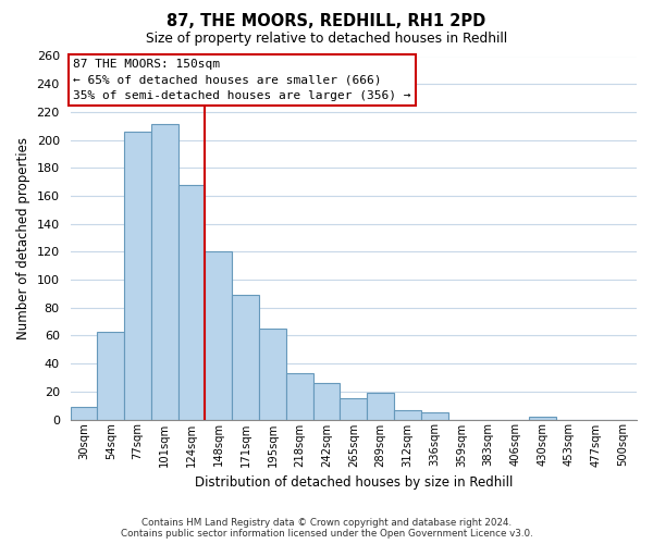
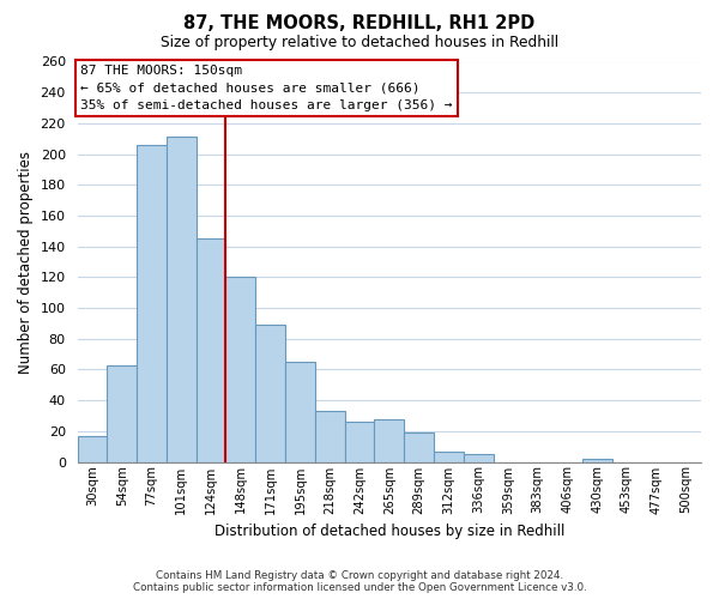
30sqm: 9 -> 17
124sqm: 168 -> 145
265sqm: 15 -> 28
